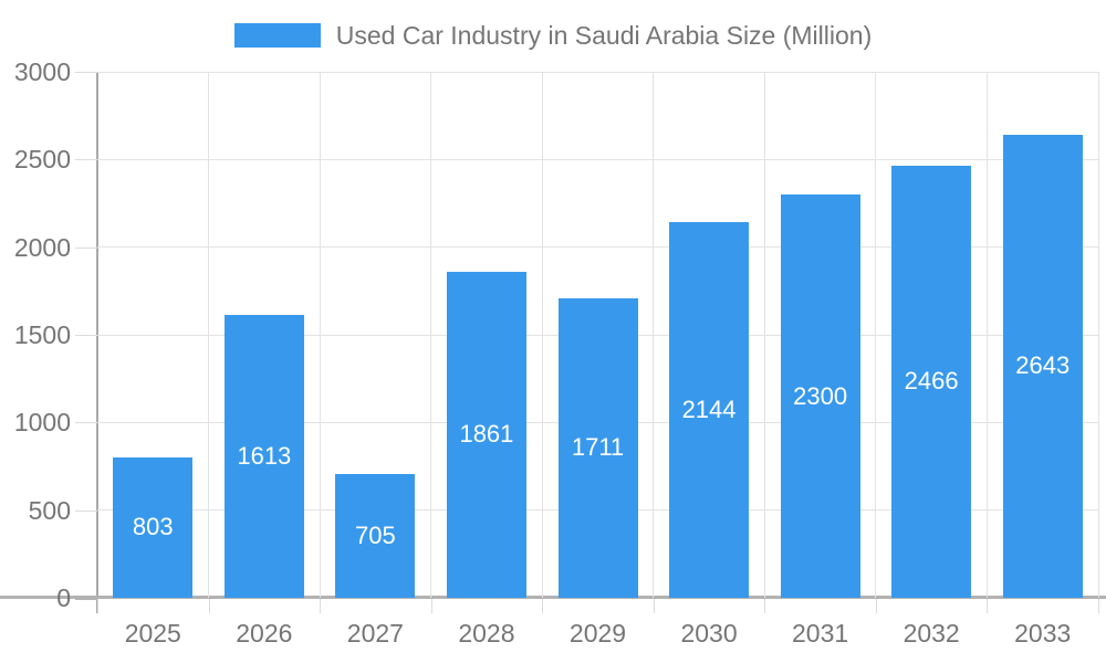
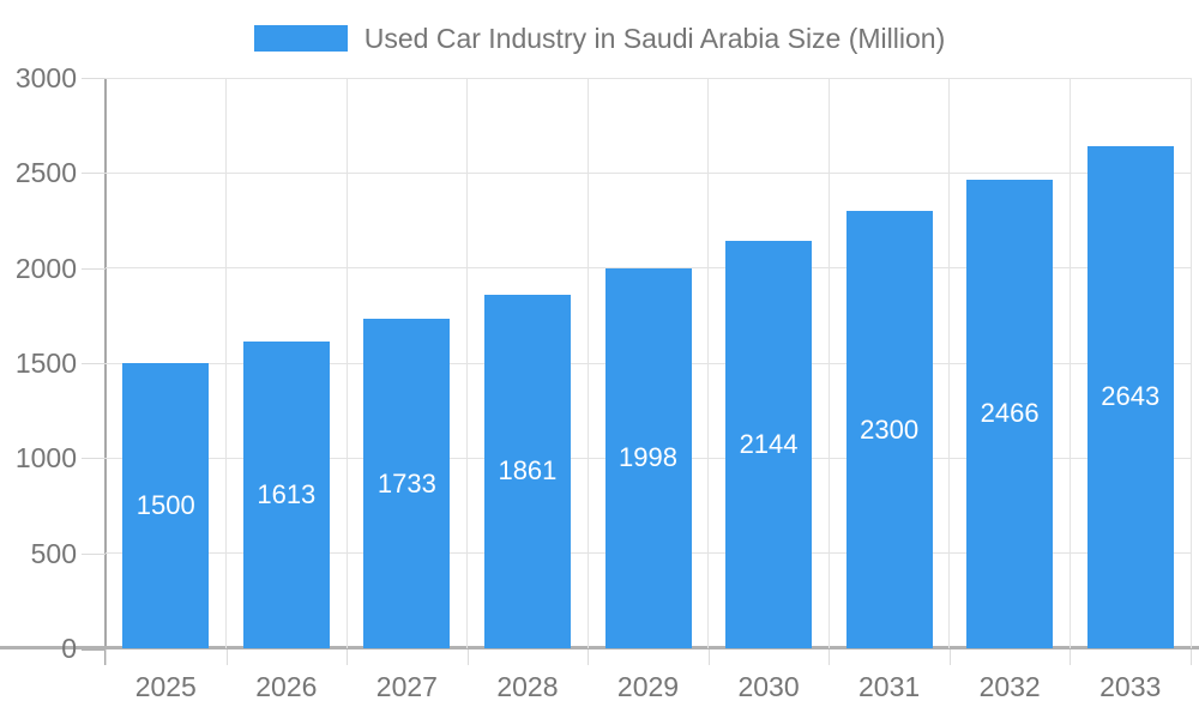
2025: 803 -> 1500
2027: 705 -> 1733
2029: 1711 -> 1998
